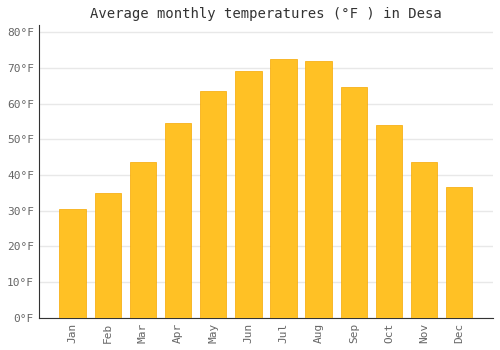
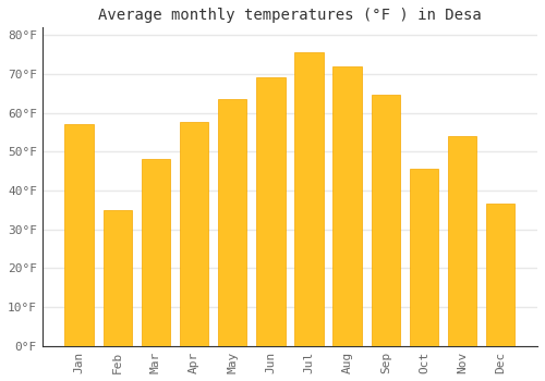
Jan: 30.5°F -> 57.0°F
Mar: 43.5°F -> 48.0°F
Apr: 54.5°F -> 57.5°F
Jul: 72.5°F -> 75.5°F
Oct: 54.0°F -> 45.5°F
Nov: 43.5°F -> 54.0°F
